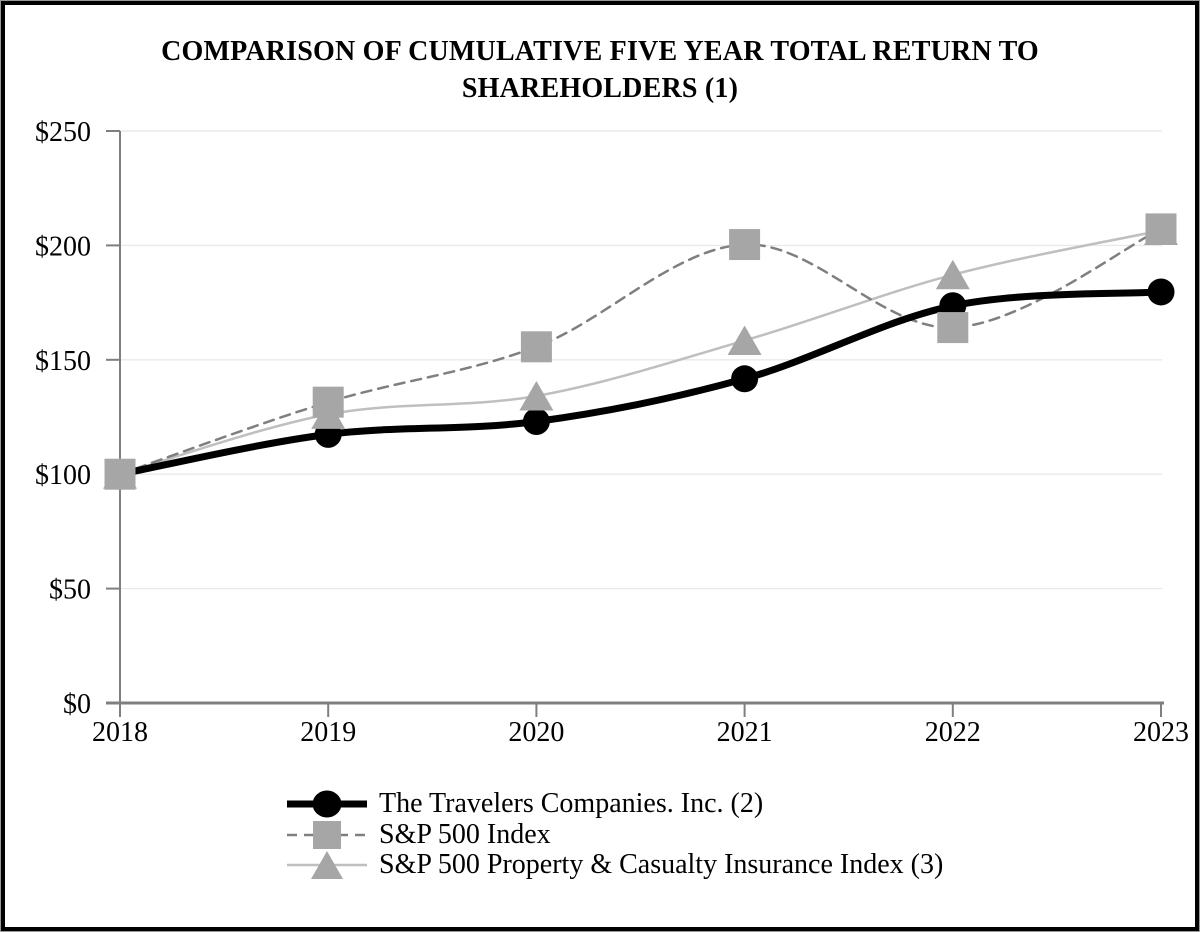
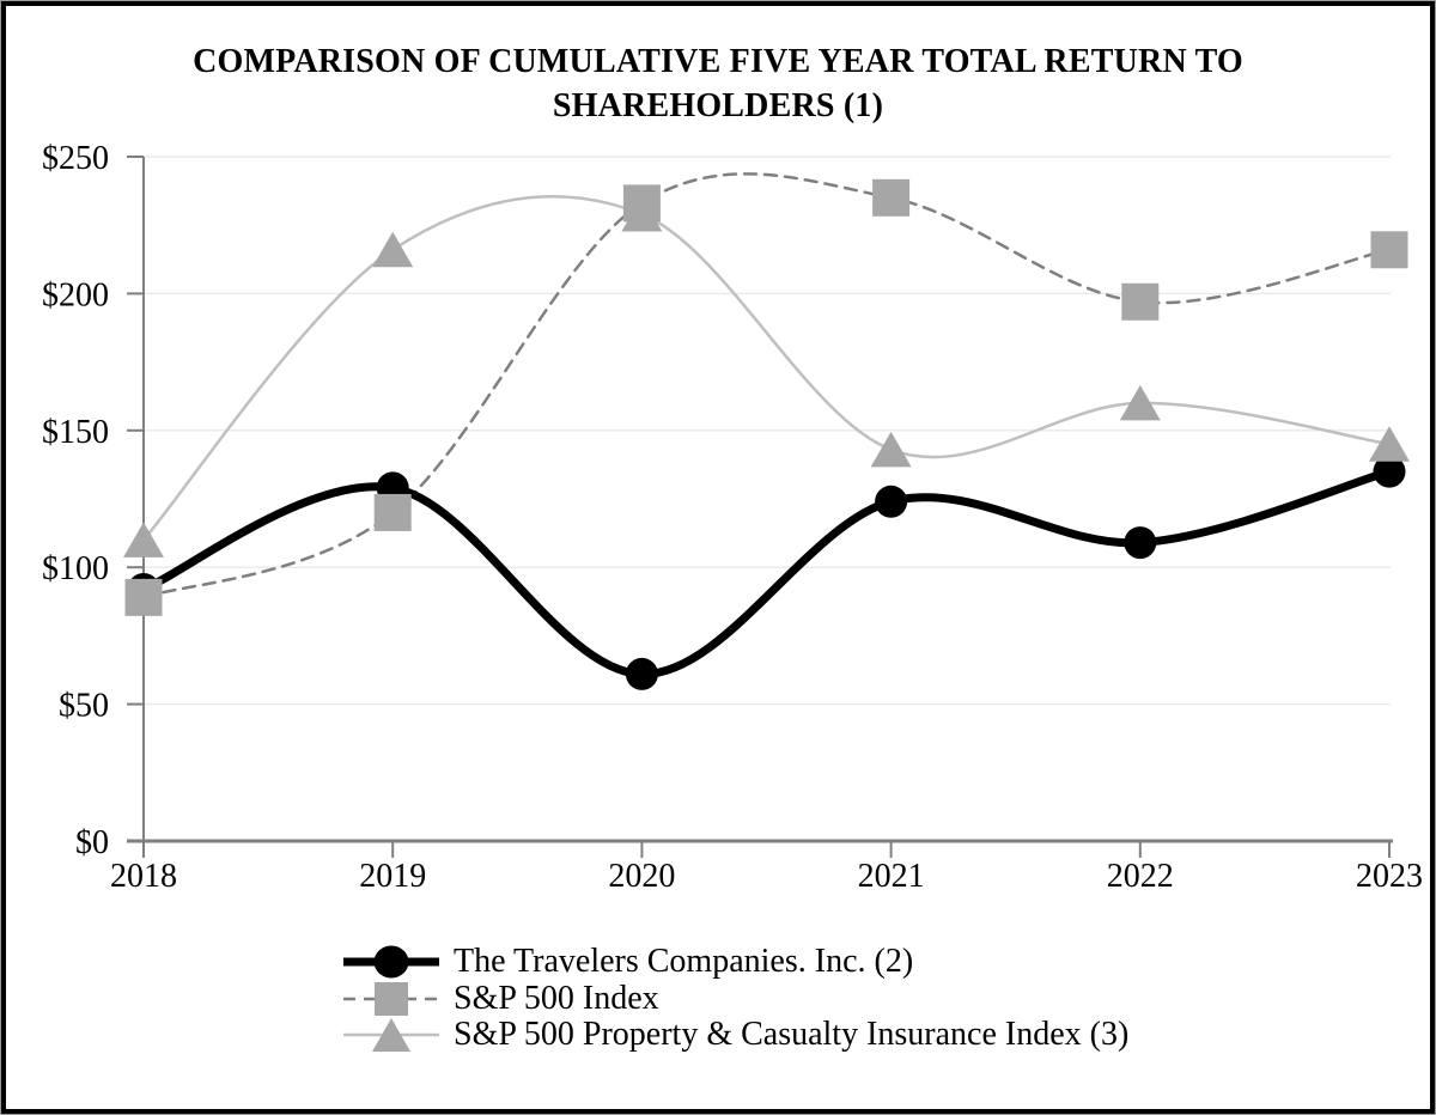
The Travelers Companies. Inc. (2)/2018: $100 -> $92
S&P 500 Index/2018: $100 -> $89
S&P 500 Property & Casualty Insurance Index (3)/2018: $100 -> $110
The Travelers Companies. Inc. (2)/2019: $117 -> $129
S&P 500 Index/2019: $131 -> $120
S&P 500 Property & Casualty Insurance Index (3)/2019: $126 -> $216
The Travelers Companies. Inc. (2)/2020: $123 -> $61
S&P 500 Index/2020: $156 -> $233
S&P 500 Property & Casualty Insurance Index (3)/2020: $134 -> $229
The Travelers Companies. Inc. (2)/2021: $142 -> $124
S&P 500 Index/2021: $200 -> $235
S&P 500 Property & Casualty Insurance Index (3)/2021: $158 -> $143
The Travelers Companies. Inc. (2)/2022: $174 -> $109
S&P 500 Index/2022: $164 -> $197
S&P 500 Property & Casualty Insurance Index (3)/2022: $187 -> $160
The Travelers Companies. Inc. (2)/2023: $180 -> $135
S&P 500 Index/2023: $207 -> $216
S&P 500 Property & Casualty Insurance Index (3)/2023: $207 -> $145
